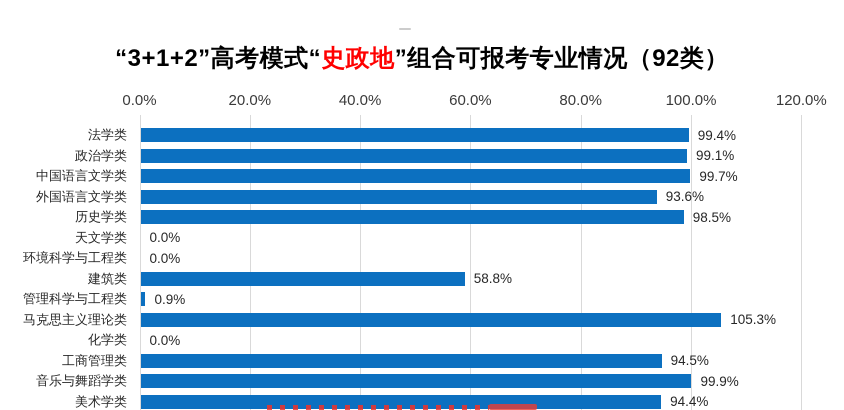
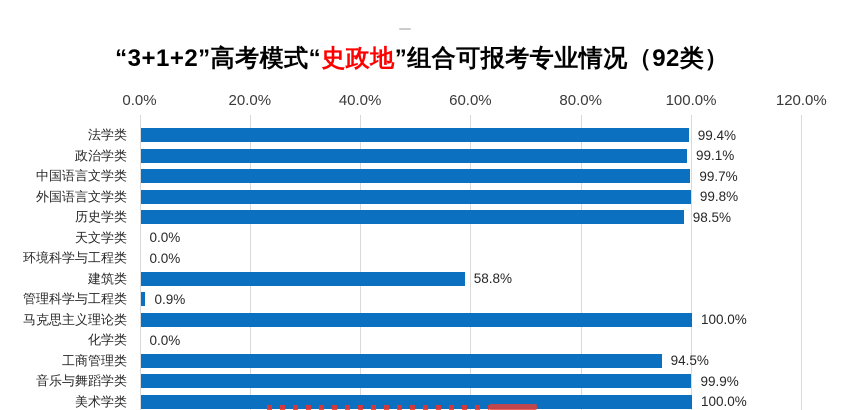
外国语言文学类: 93.6% -> 99.8%
马克思主义理论类: 105.3% -> 100.0%
美术学类: 94.4% -> 100.0%
